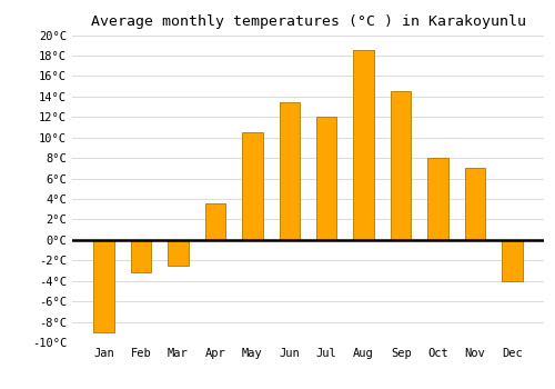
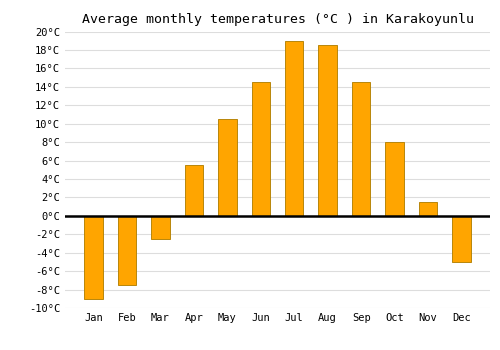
Feb: -3.2°C -> -7.5°C
Apr: 3.6°C -> 5.5°C
Jun: 13.4°C -> 14.5°C
Jul: 12.0°C -> 19.0°C
Nov: 7.0°C -> 1.5°C
Dec: -4.0°C -> -5.0°C
